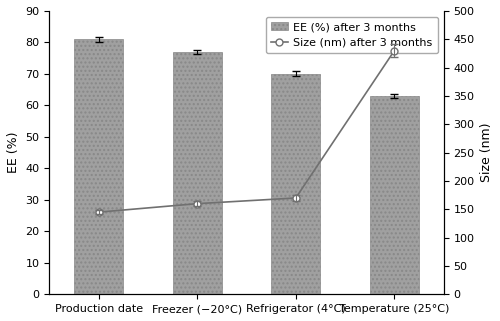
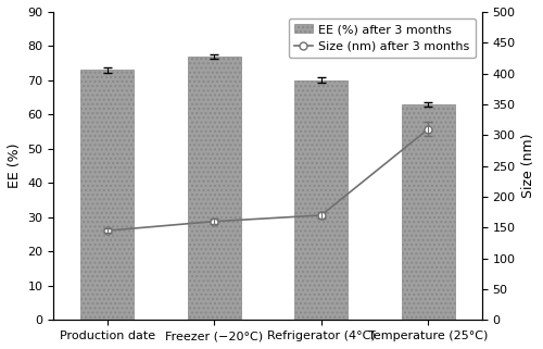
EE (%) after 3 months/Production date: 81 -> 73
Size (nm) after 3 months/Temperature (25°C): 430 -> 310
